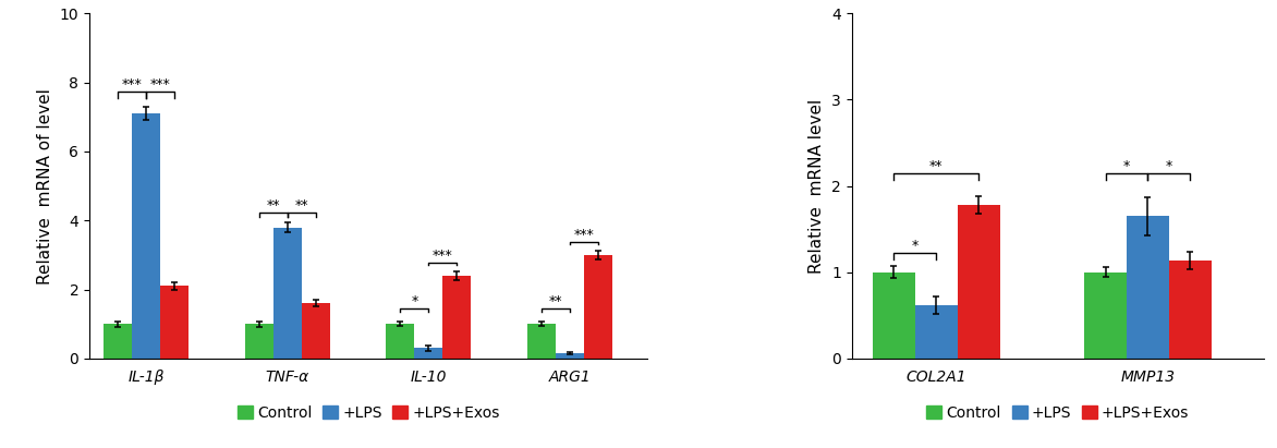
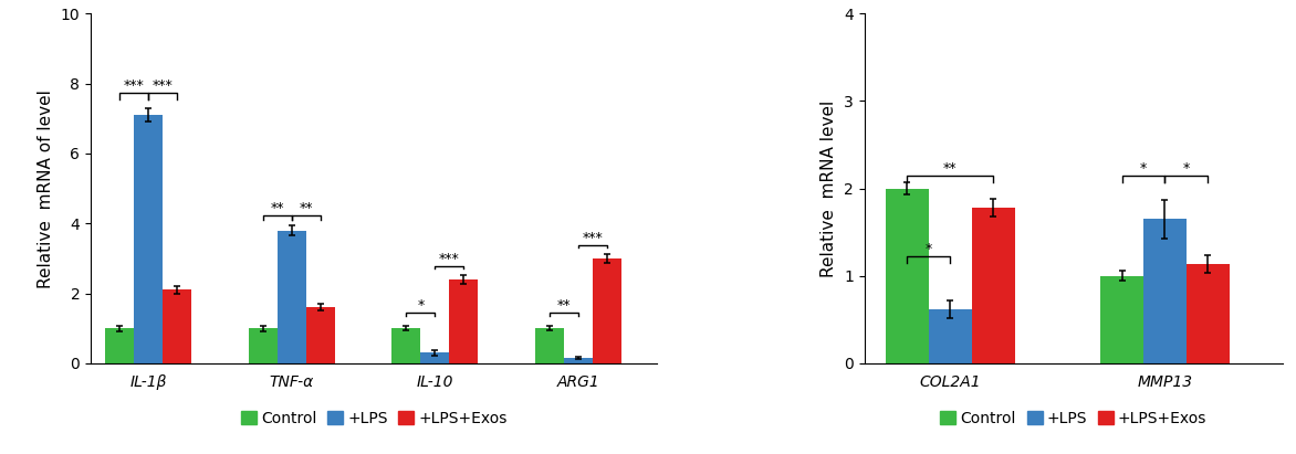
Control/COL2A1: 1 -> 2
